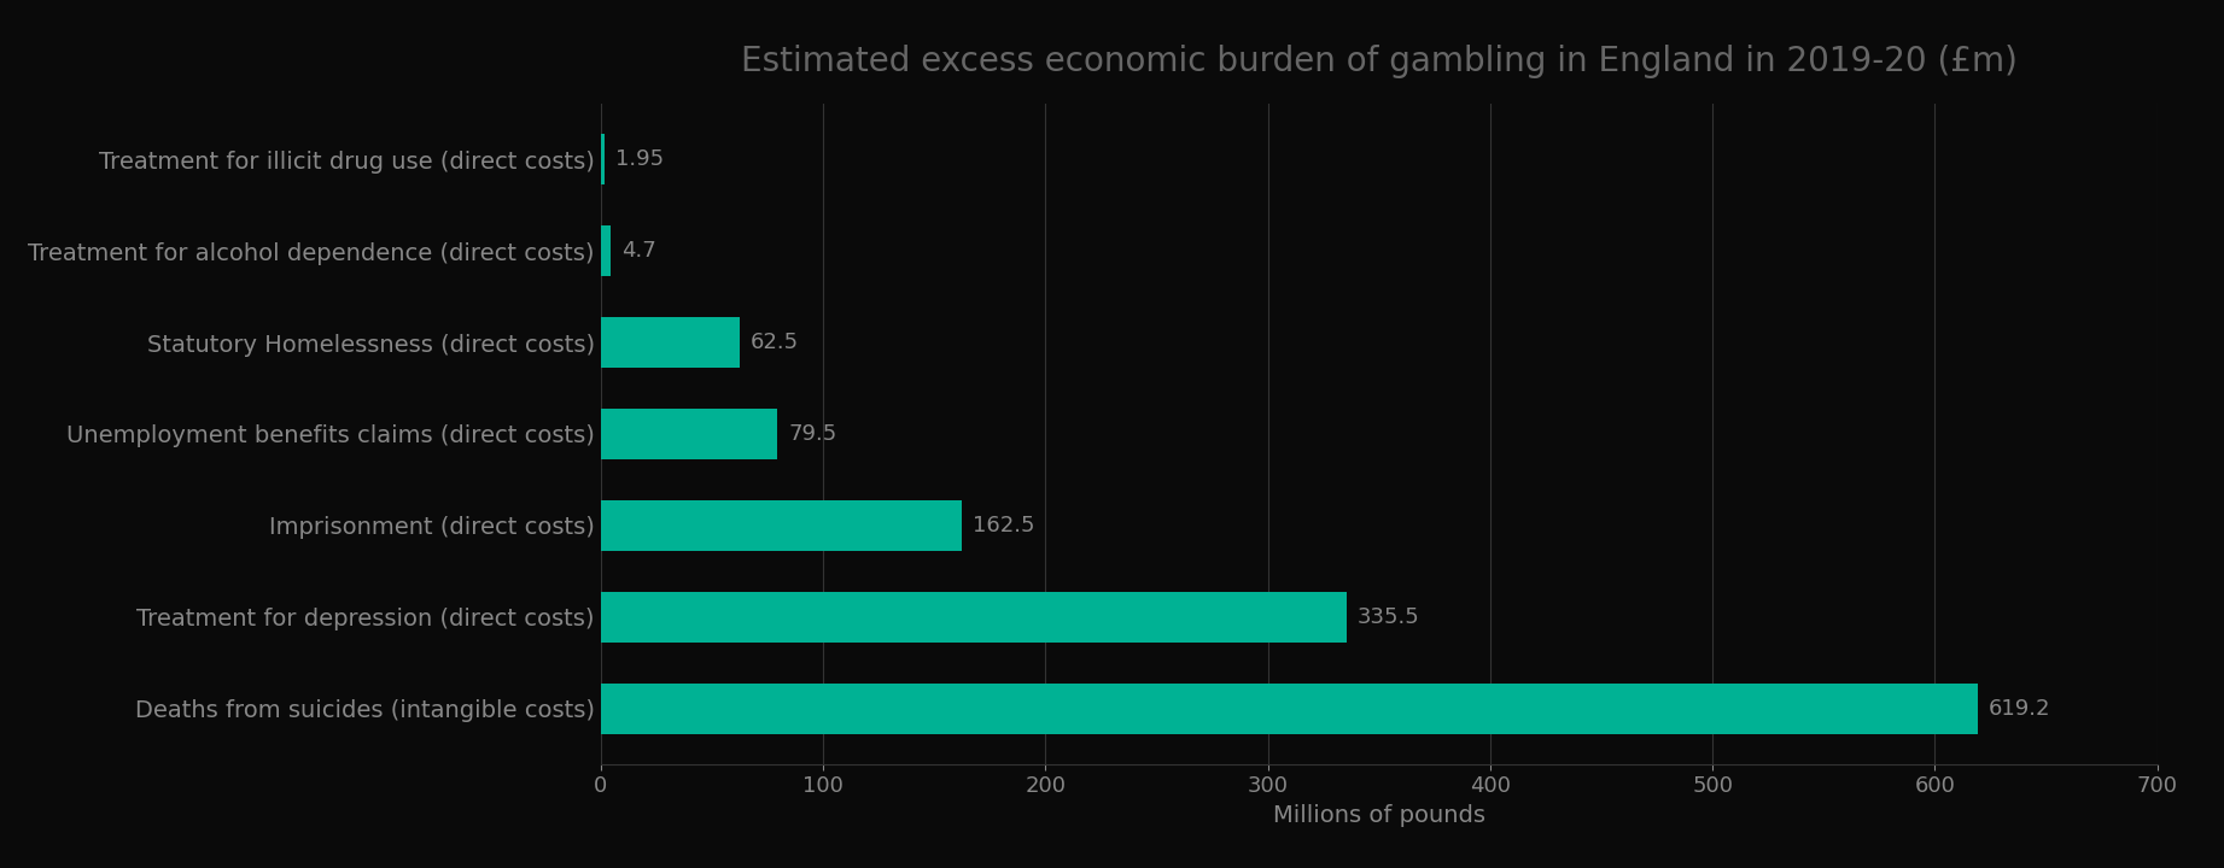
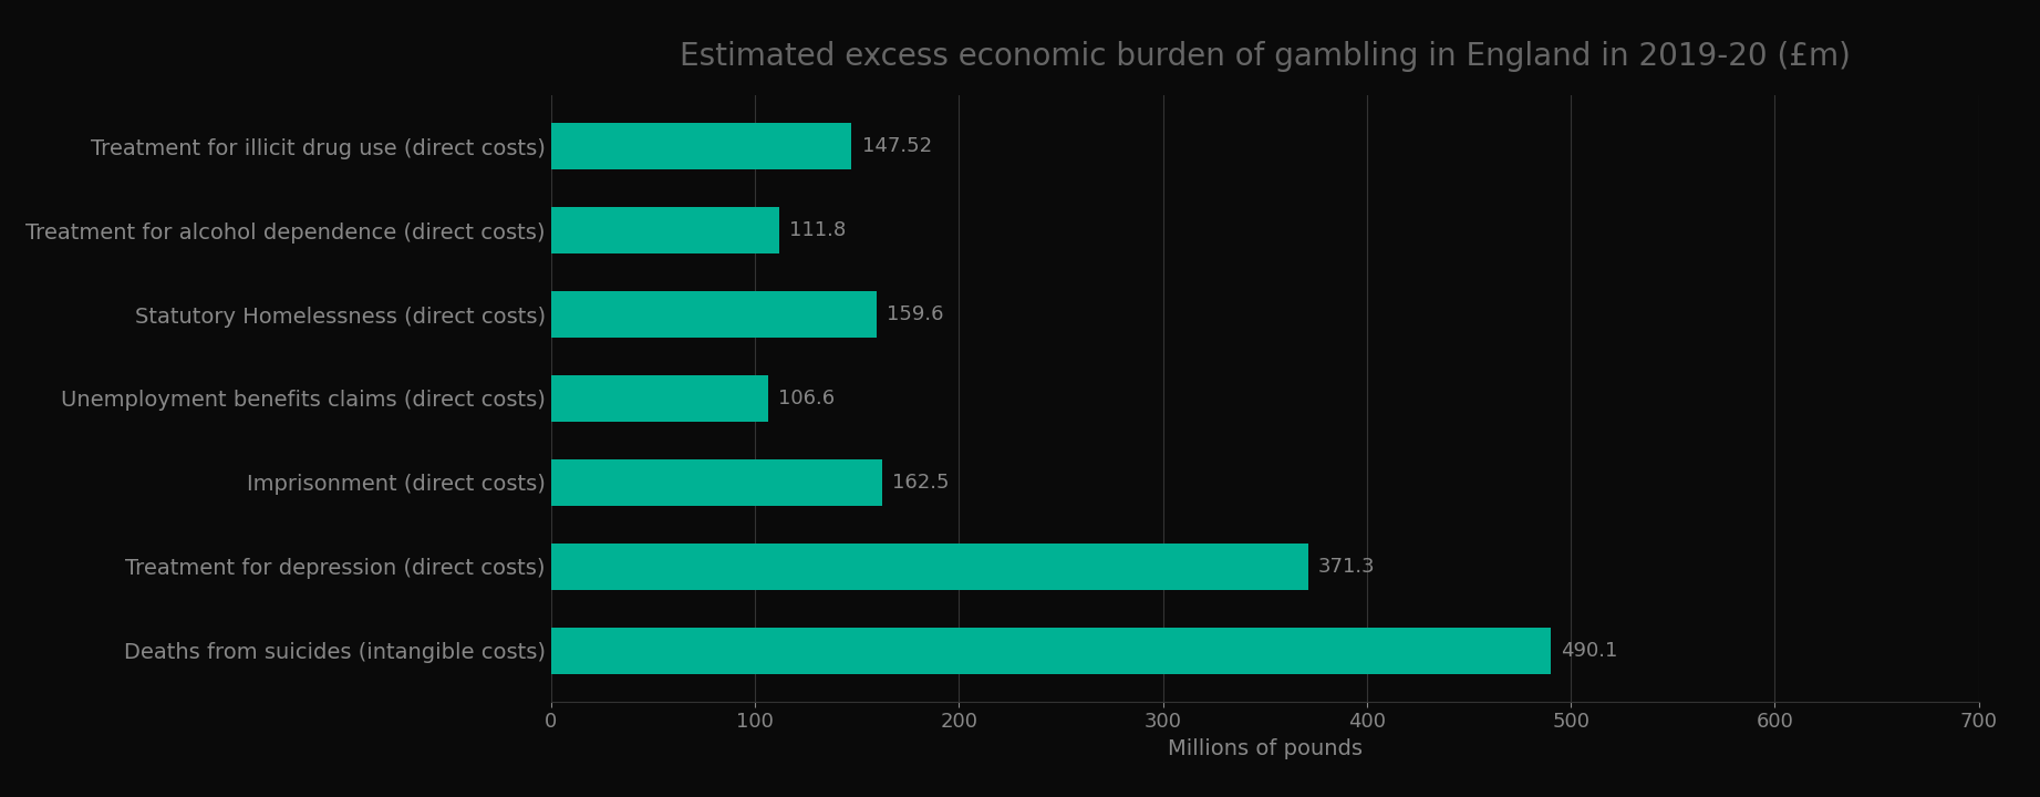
Treatment for illicit drug use (direct costs): 1.95 -> 147.52
Treatment for alcohol dependence (direct costs): 4.7 -> 111.8
Statutory Homelessness (direct costs): 62.5 -> 159.6
Unemployment benefits claims (direct costs): 79.5 -> 106.6
Treatment for depression (direct costs): 335.5 -> 371.3
Deaths from suicides (intangible costs): 619.2 -> 490.1
